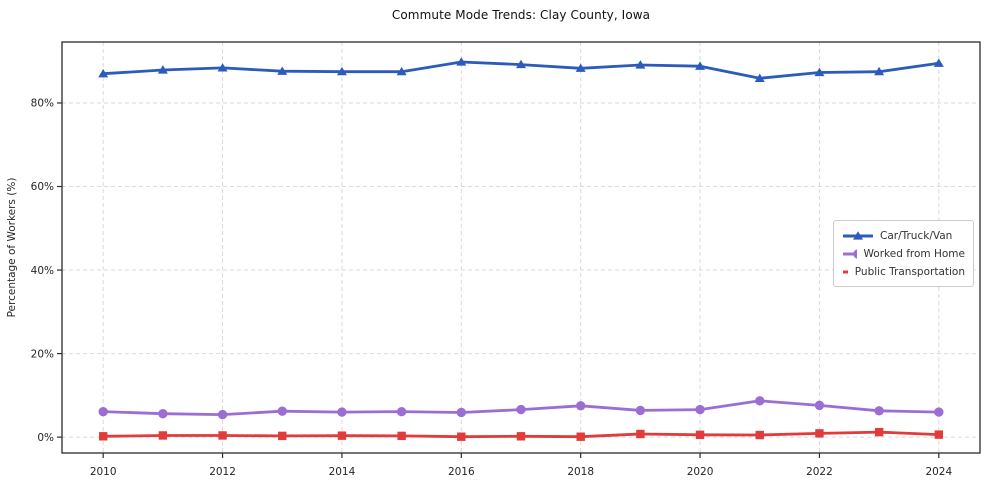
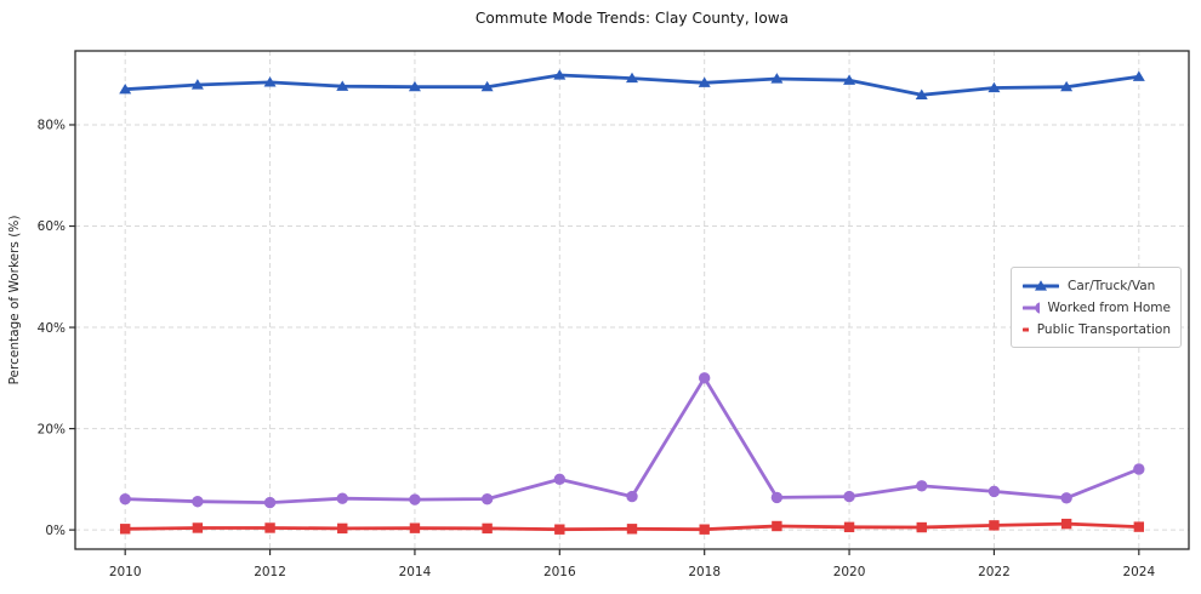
Worked from Home/2016: 6% -> 10%
Worked from Home/2018: 8% -> 30%
Worked from Home/2024: 6% -> 12%
